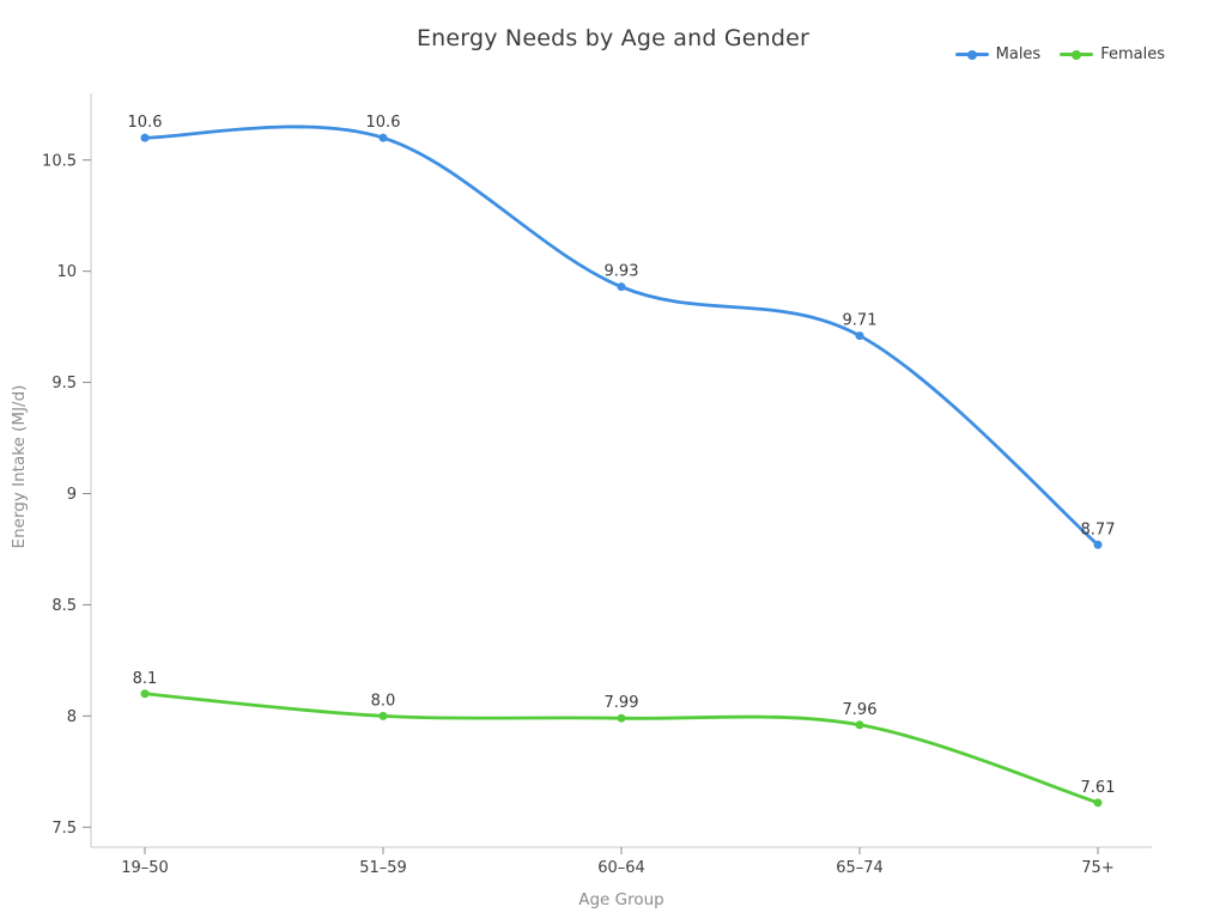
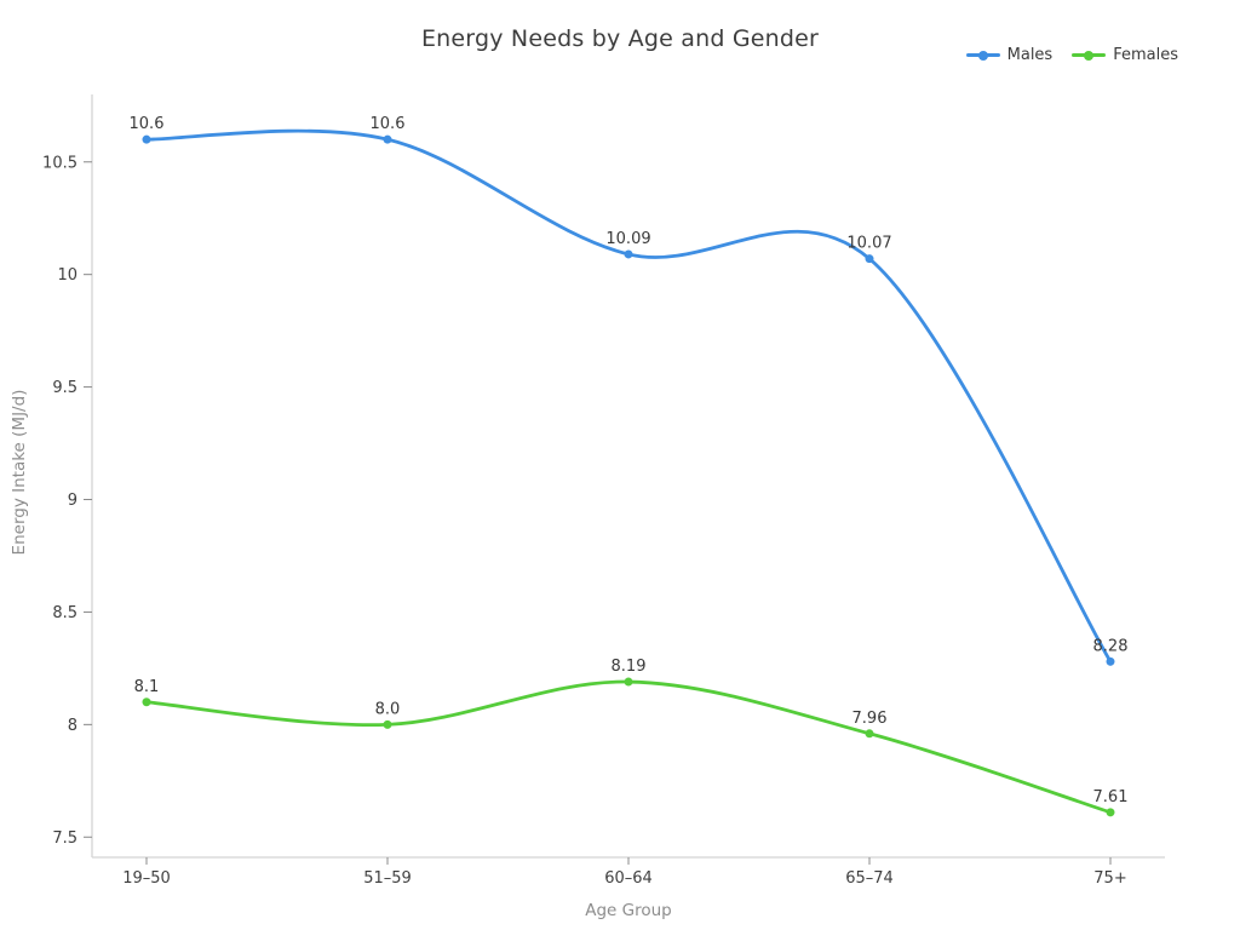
Males/60–64: 9.93 -> 10.09
Females/60–64: 7.99 -> 8.19
Males/65–74: 9.71 -> 10.07
Males/75+: 8.77 -> 8.28
